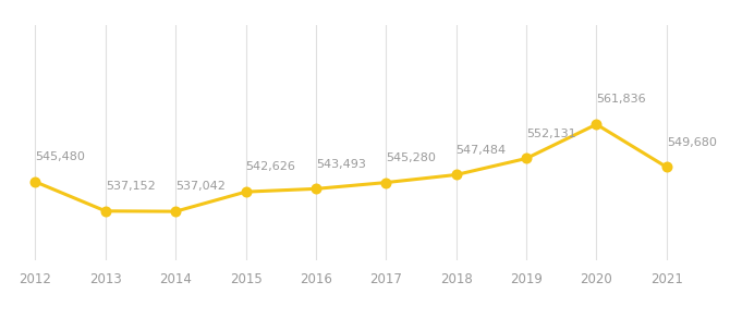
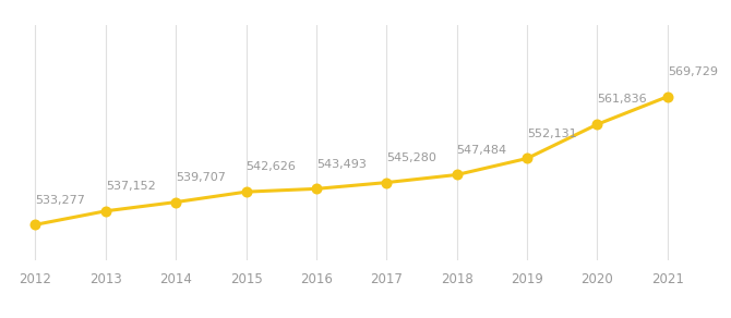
2012: 545,480 -> 533,277
2014: 537,042 -> 539,707
2021: 549,680 -> 569,729
